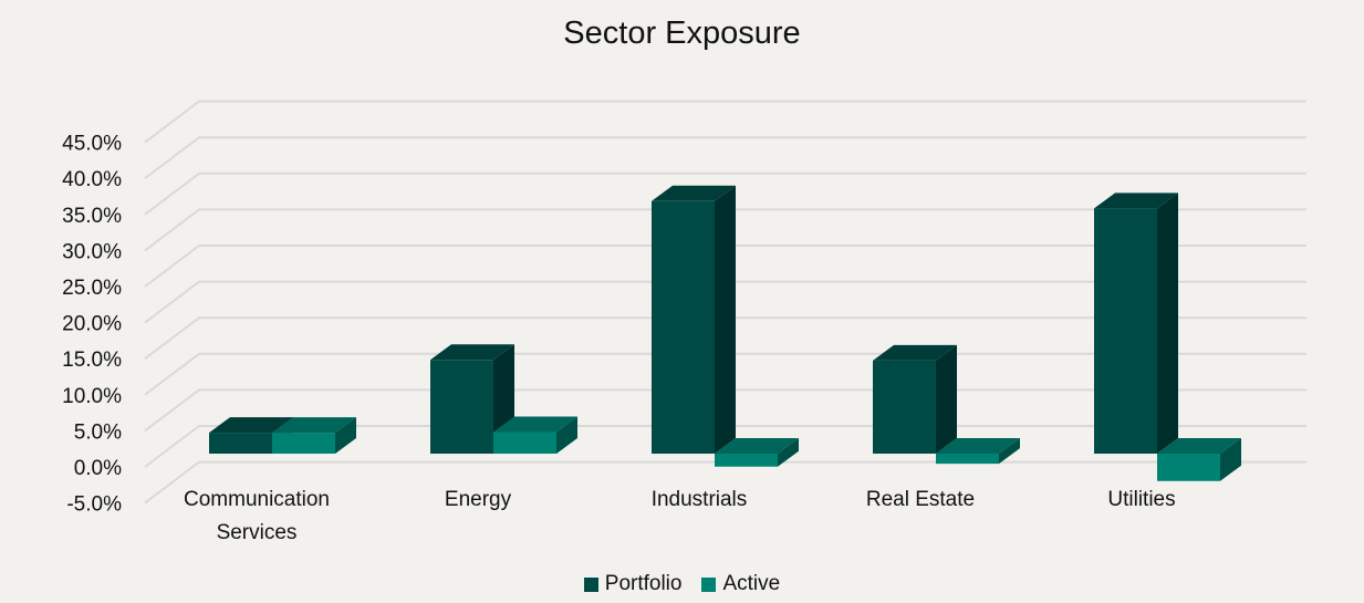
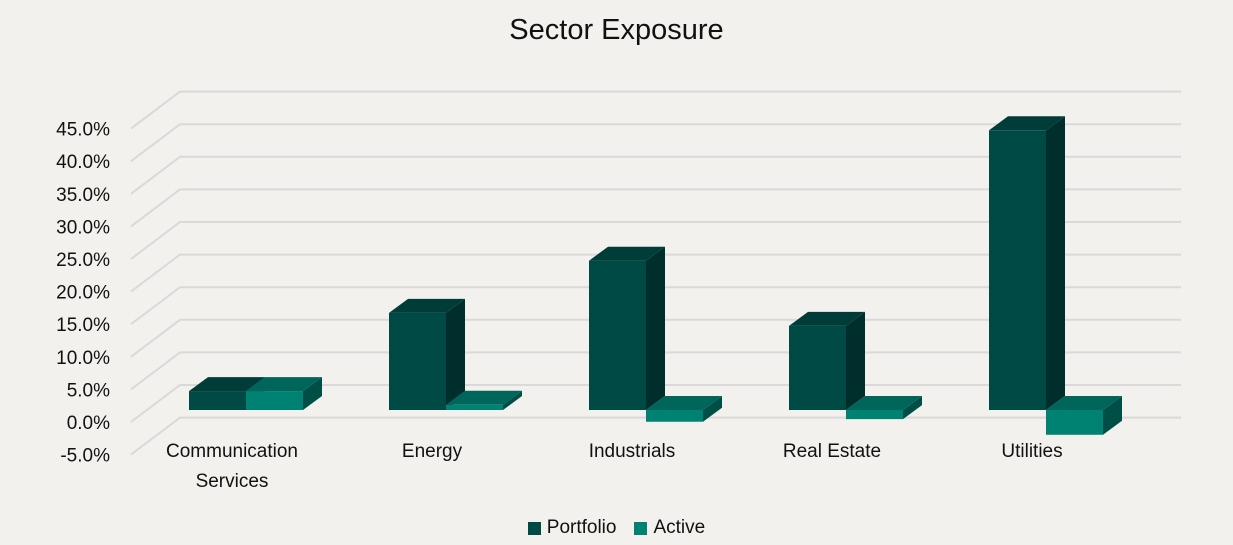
Portfolio/Energy: 13% -> 15%
Active/Energy: 3% -> 1%
Portfolio/Industrials: 35% -> 23%
Portfolio/Utilities: 34% -> 43%
